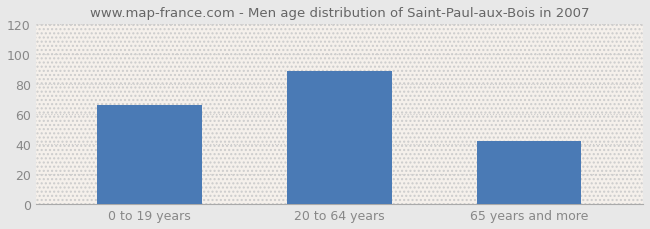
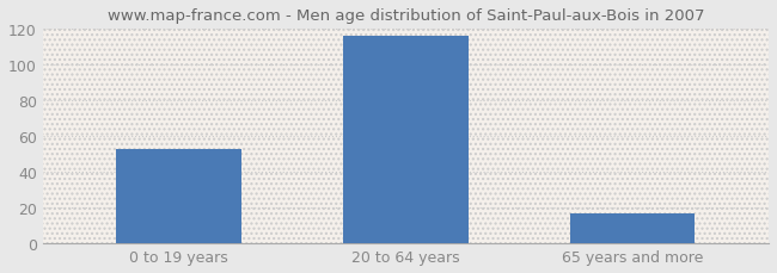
0 to 19 years: 66 -> 53
20 to 64 years: 89 -> 116
65 years and more: 42 -> 17
